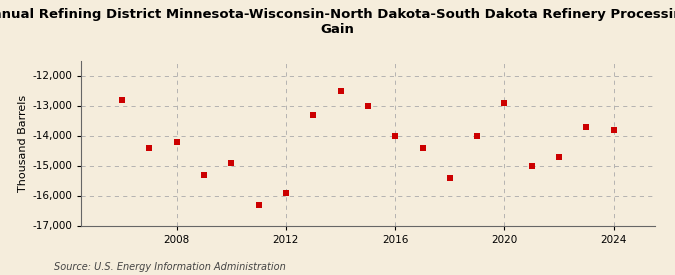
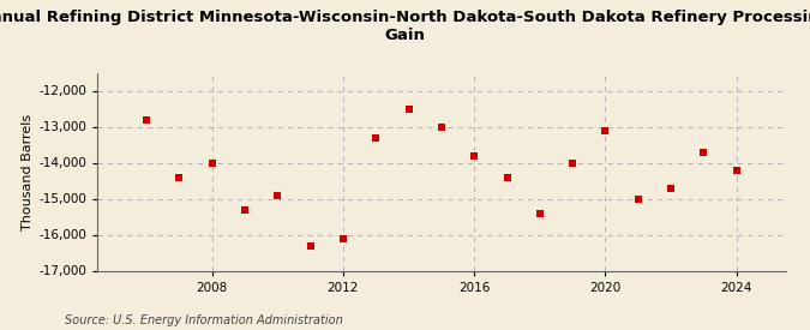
2008: -14,200 -> -14,000
2012: -15,900 -> -16,100
2016: -14,000 -> -13,800
2020: -12,900 -> -13,100
2024: -13,800 -> -14,200
